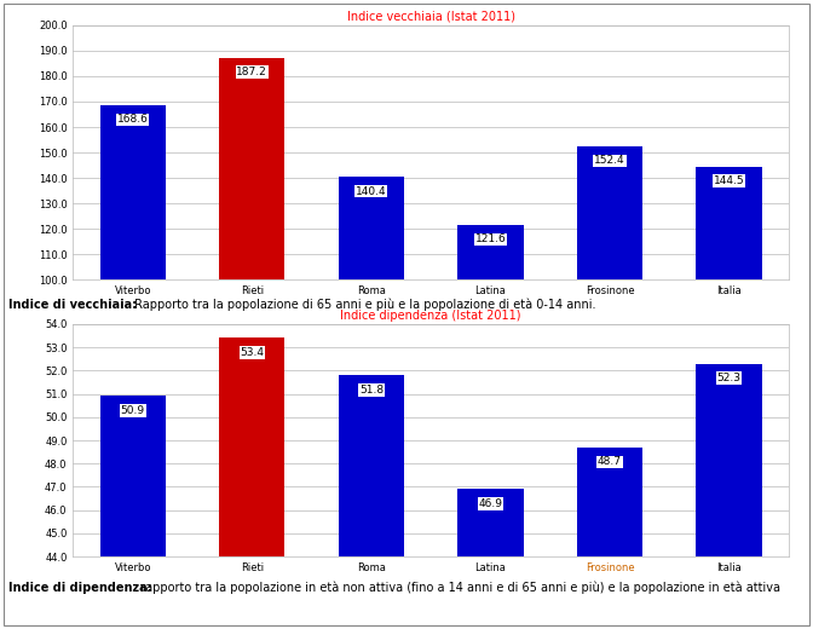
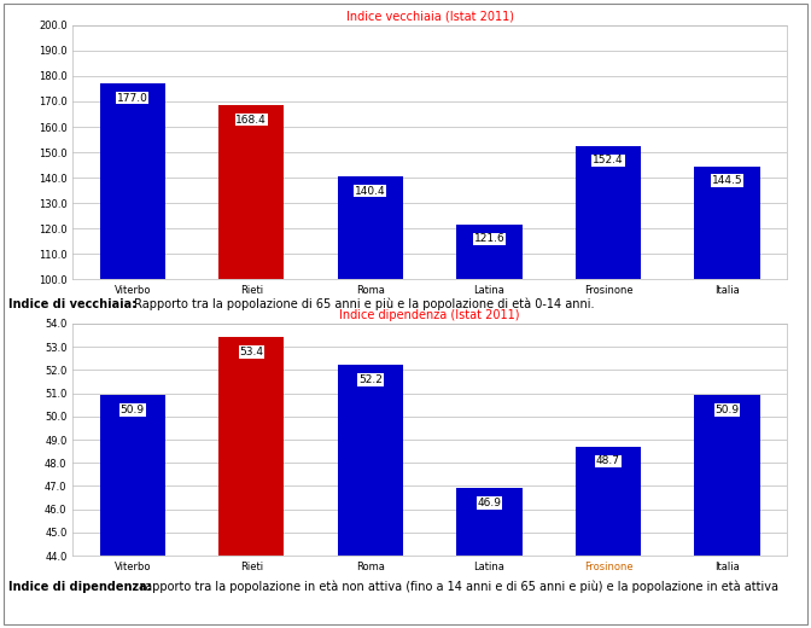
Indice vecchiaia (Istat 2011)/Viterbo: 168.6 -> 177.0
Indice vecchiaia (Istat 2011)/Rieti: 187.2 -> 168.4
Indice dipendenza (Istat 2011)/Roma: 51.8 -> 52.2
Indice dipendenza (Istat 2011)/Italia: 52.3 -> 50.9
